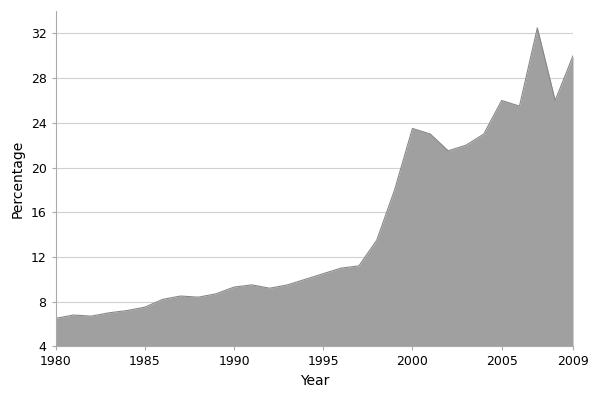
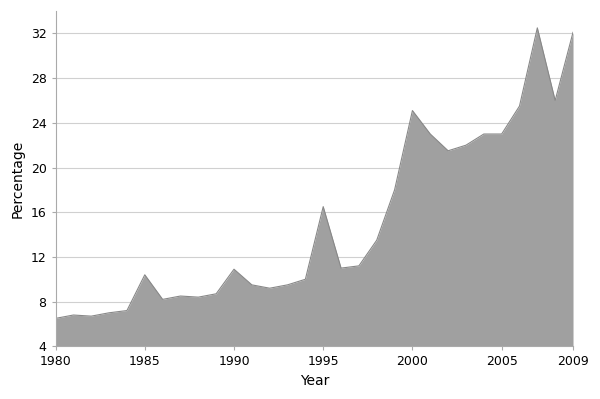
1985: 7.5 -> 10.4
1990: 9.3 -> 10.9
1995: 10.5 -> 16.5
2000: 23.5 -> 25.1
2005: 26.0 -> 23.0
2009: 30.0 -> 32.1
